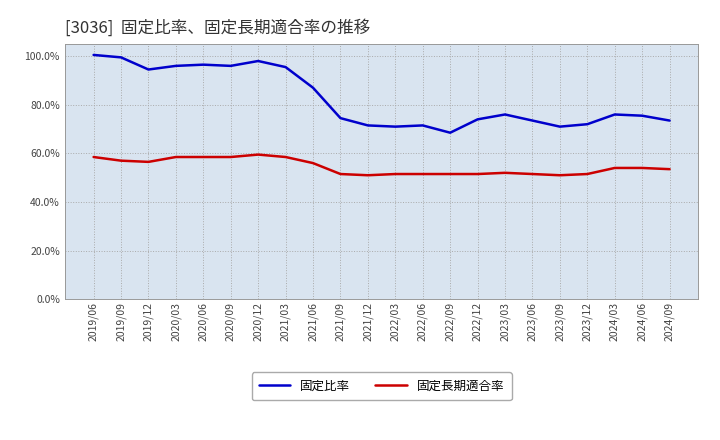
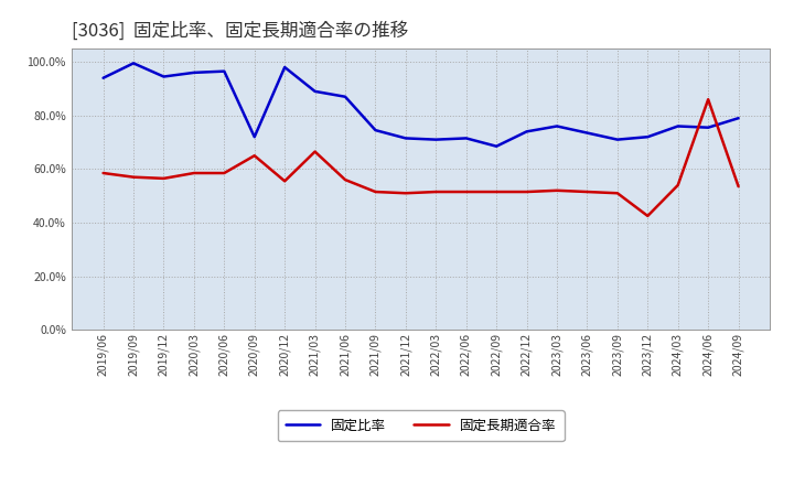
固定比率/2019/06: 100.5% -> 94.0%
固定比率/2020/09: 96.0% -> 72.0%
固定長期適合率/2020/09: 58.5% -> 65.0%
固定長期適合率/2020/12: 59.5% -> 55.5%
固定比率/2021/03: 95.5% -> 89.0%
固定長期適合率/2021/03: 58.5% -> 66.5%
固定長期適合率/2023/12: 51.5% -> 42.5%
固定長期適合率/2024/06: 54.0% -> 86.0%
固定比率/2024/09: 73.5% -> 79.0%
